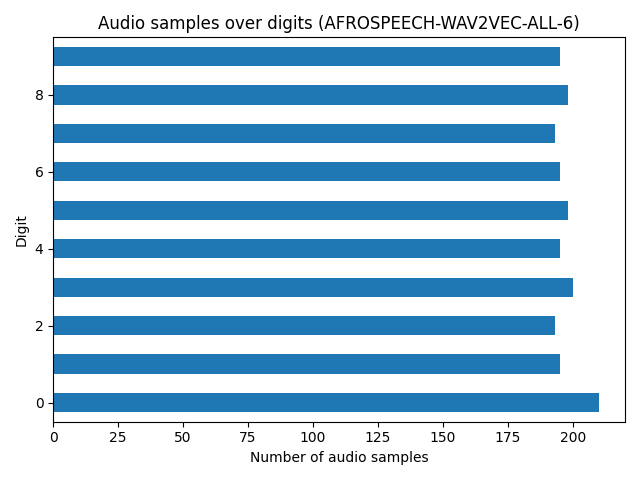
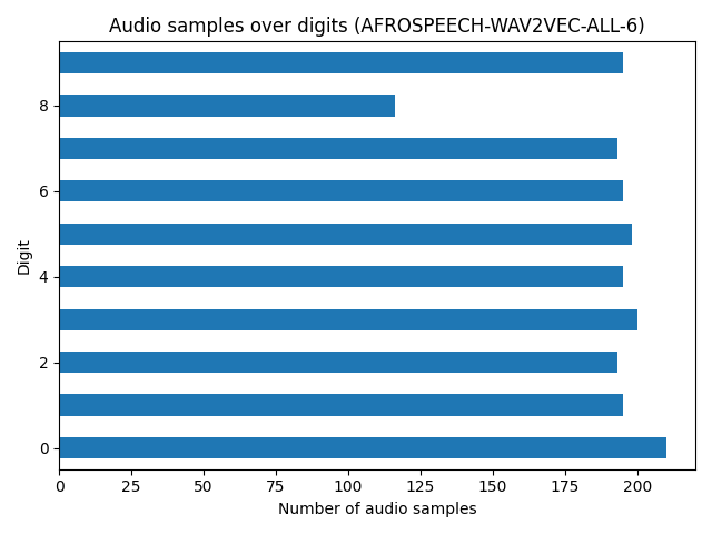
8: 198 -> 116
